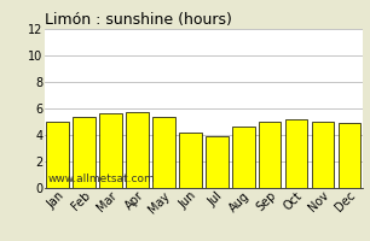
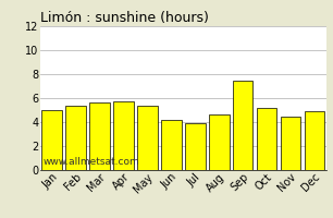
Sep: 5.0 -> 7.5
Nov: 5.0 -> 4.5
